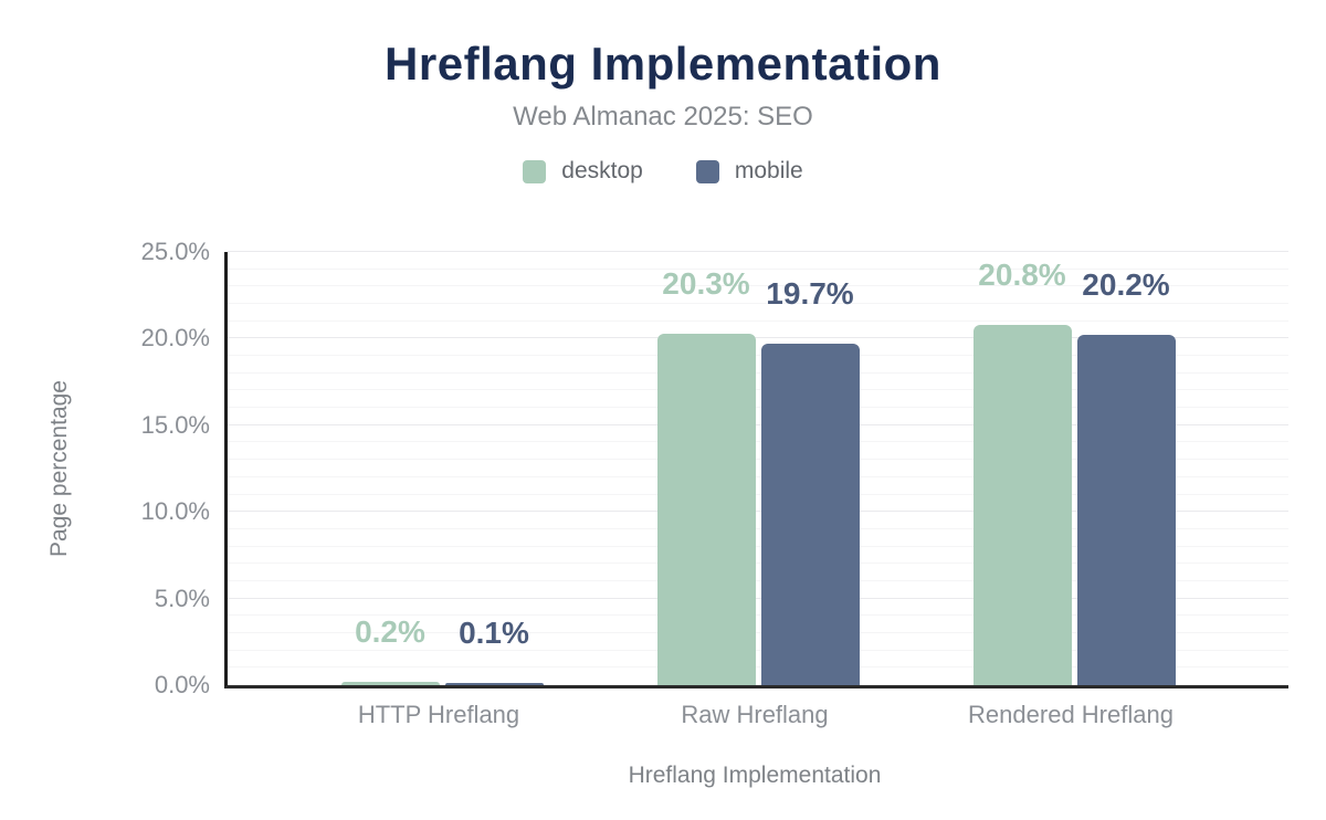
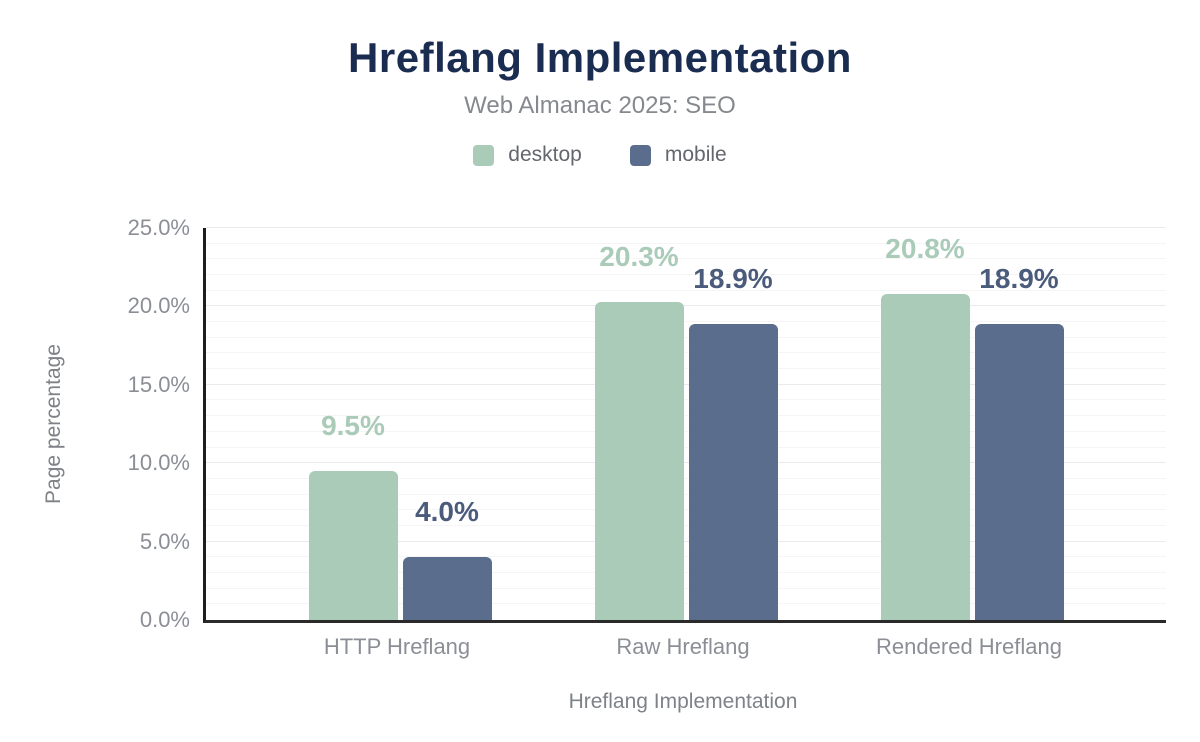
desktop/HTTP Hreflang: 0.2% -> 9.5%
mobile/HTTP Hreflang: 0.1% -> 4.0%
mobile/Raw Hreflang: 19.7% -> 18.9%
mobile/Rendered Hreflang: 20.2% -> 18.9%
